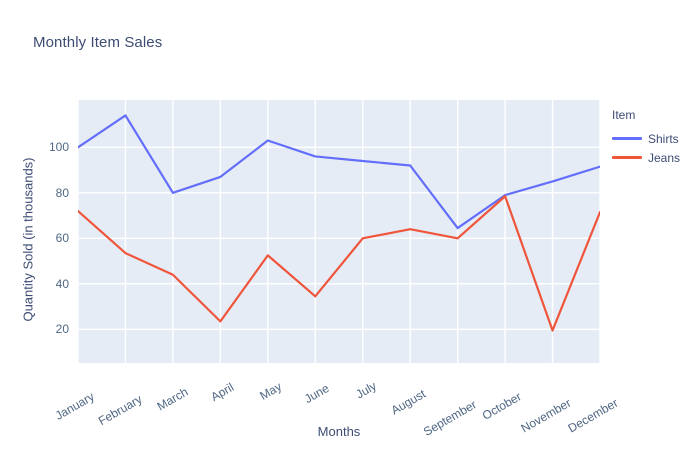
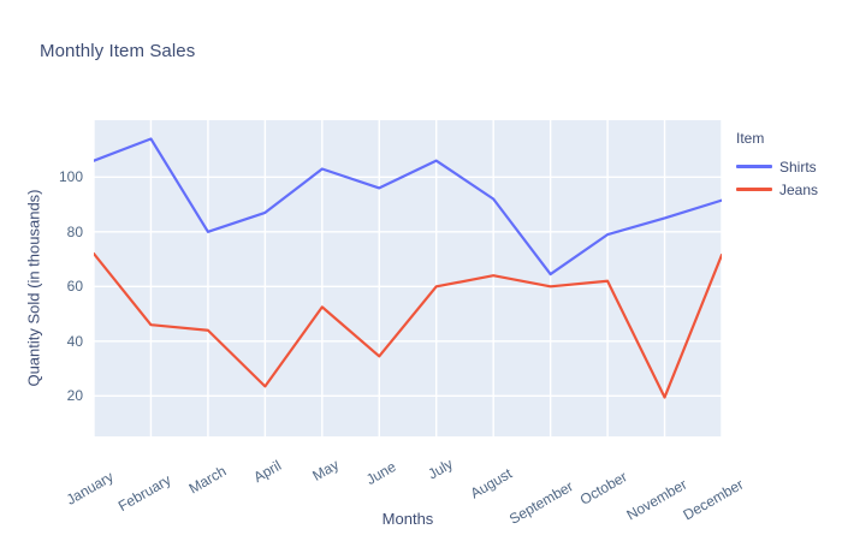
Shirts/January: 100 -> 106
Jeans/February: 54 -> 46
Shirts/July: 94 -> 106
Jeans/October: 78 -> 62
